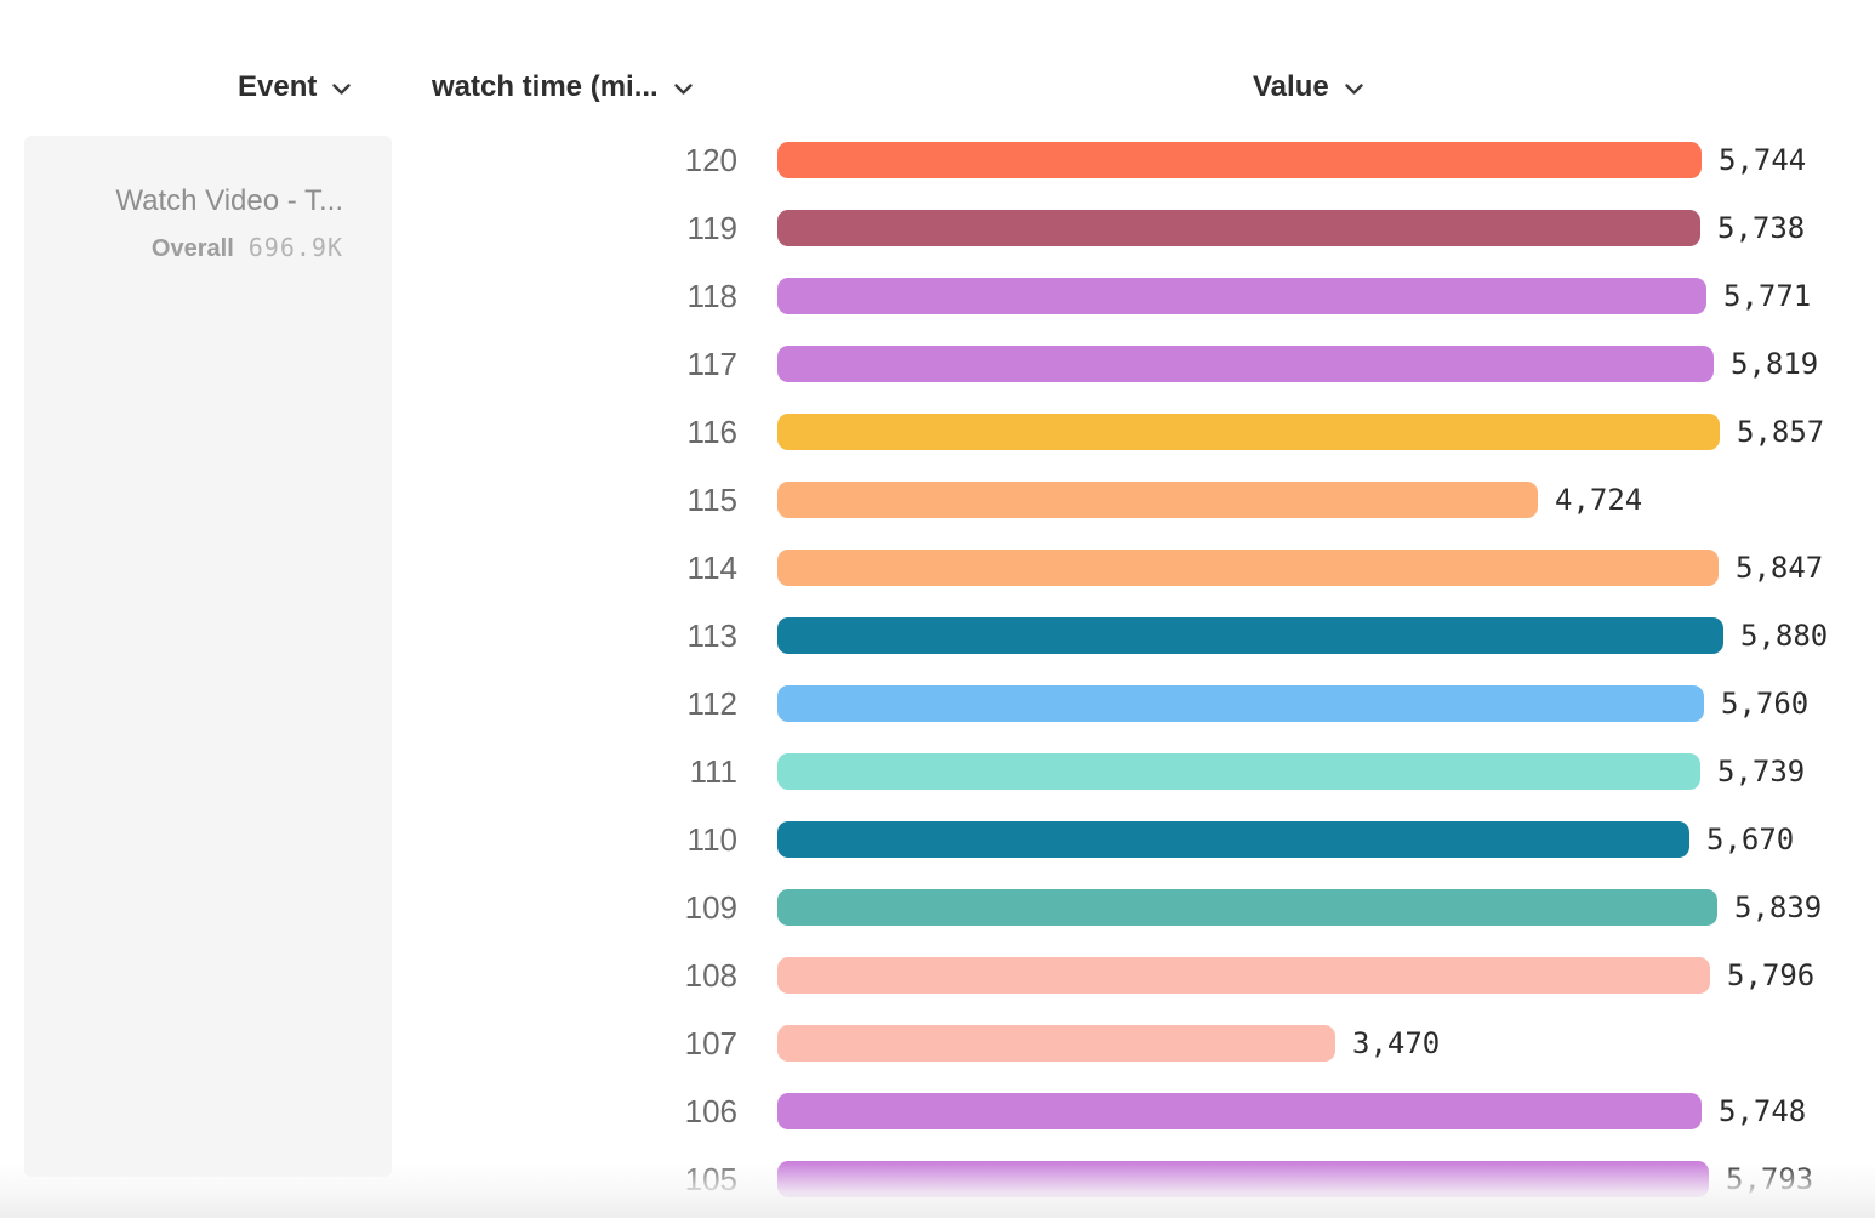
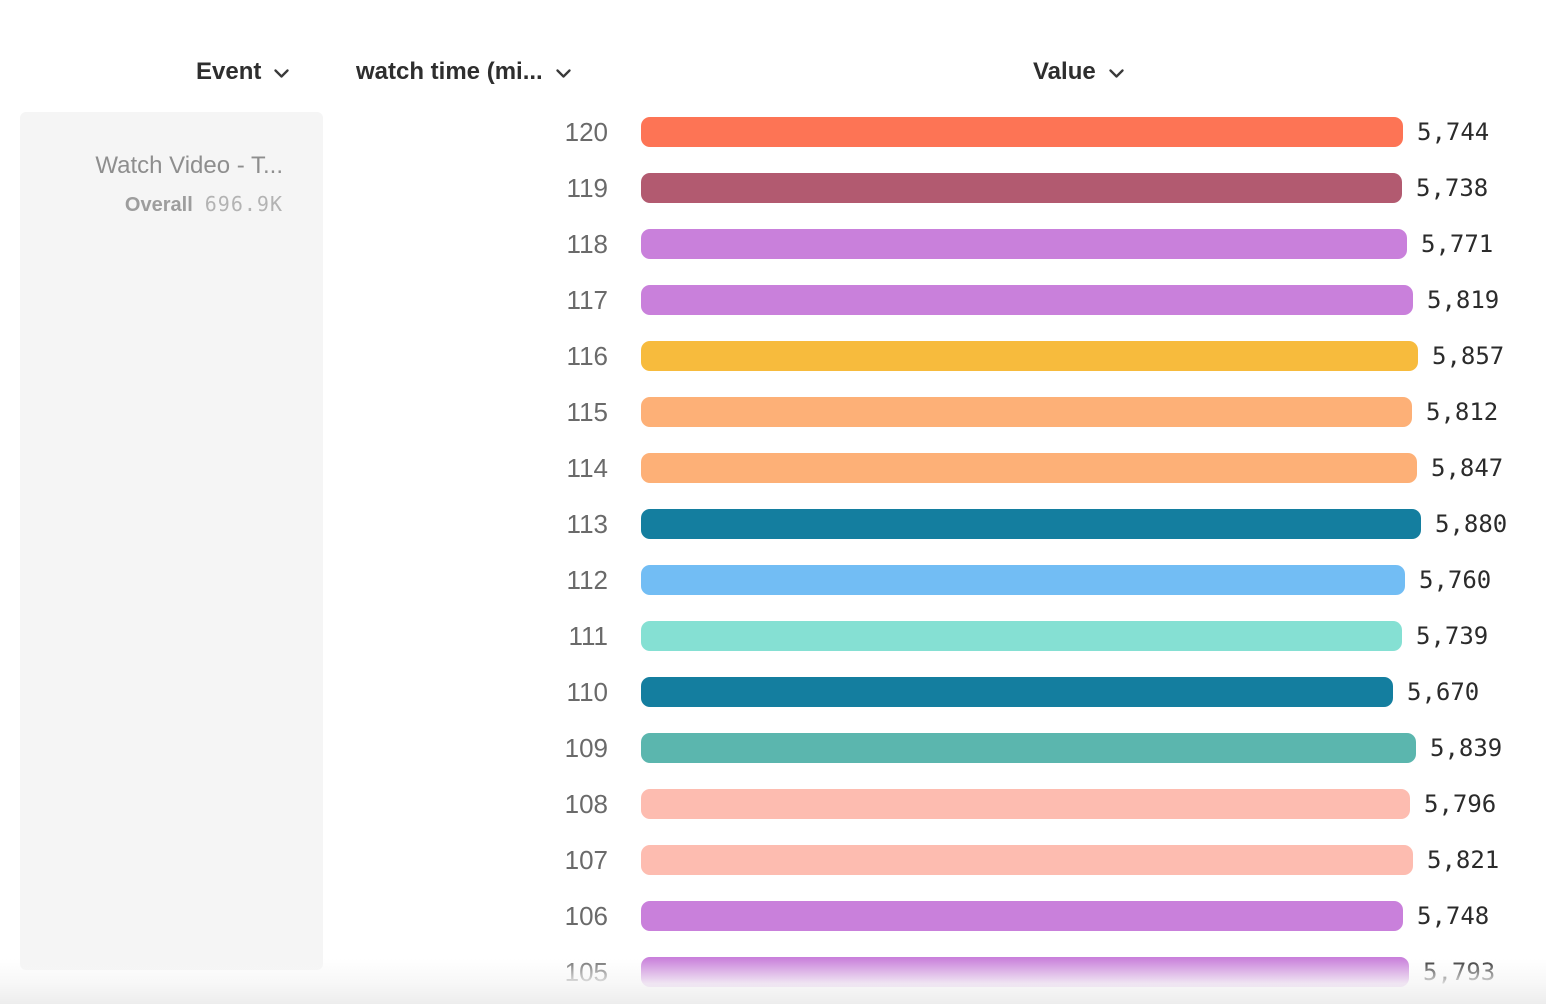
115: 4,724 -> 5,812
107: 3,470 -> 5,821
